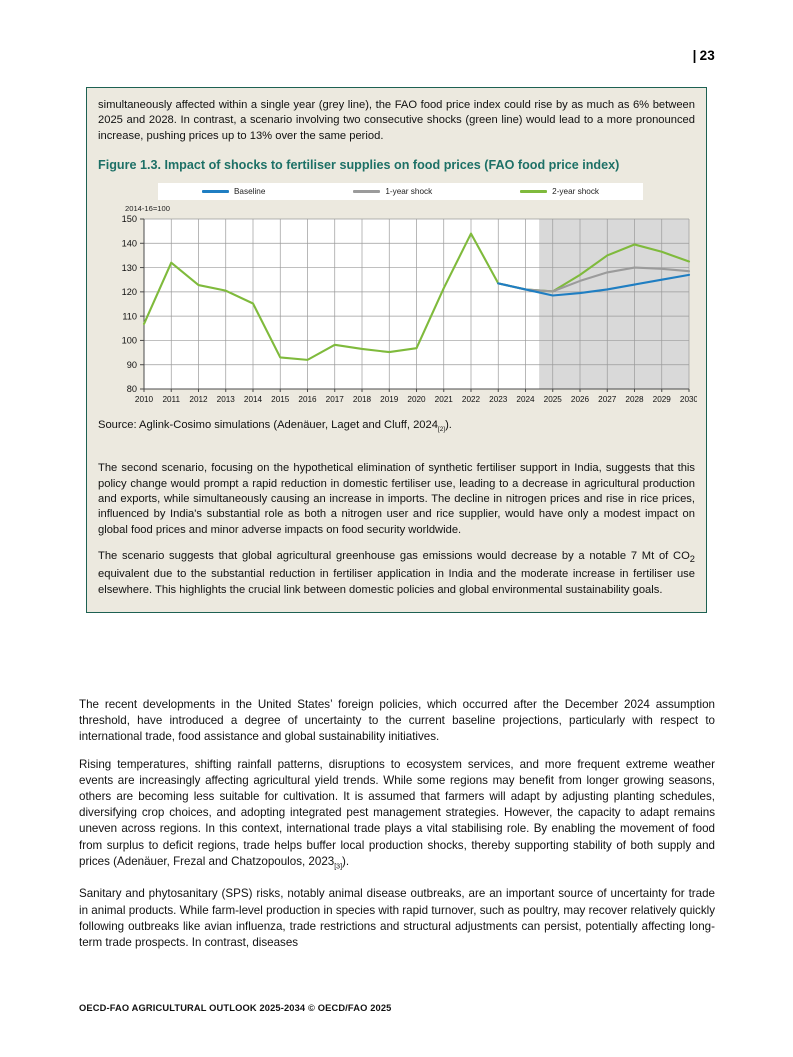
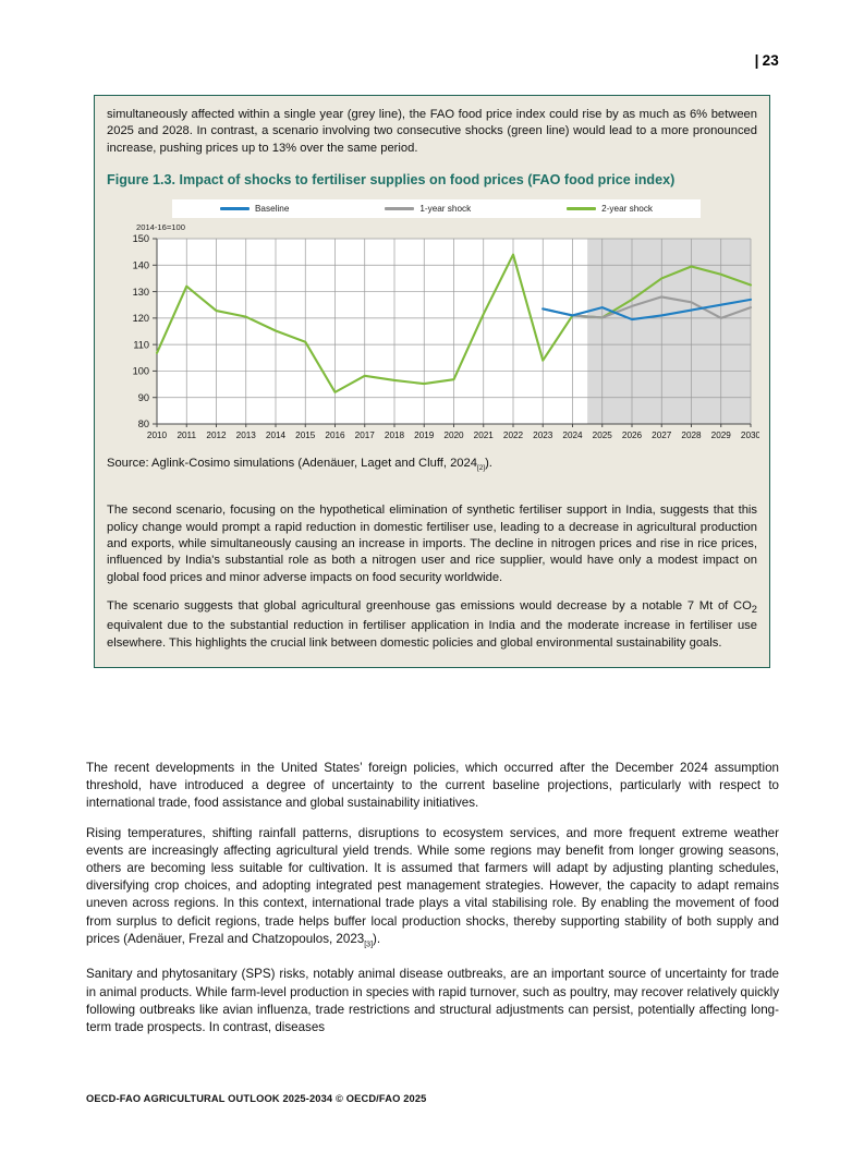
2-year shock/2015: 93 -> 111
2-year shock/2023: 124 -> 104
Baseline/2025: 118 -> 124
1-year shock/2028: 130 -> 126
1-year shock/2029: 130 -> 120
1-year shock/2030: 128 -> 124
